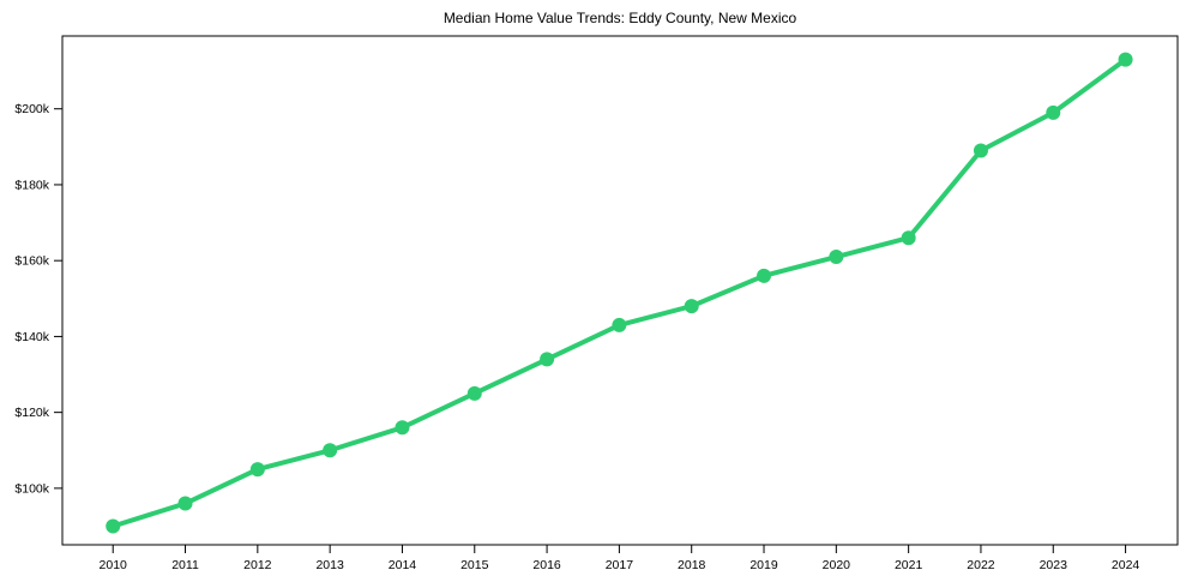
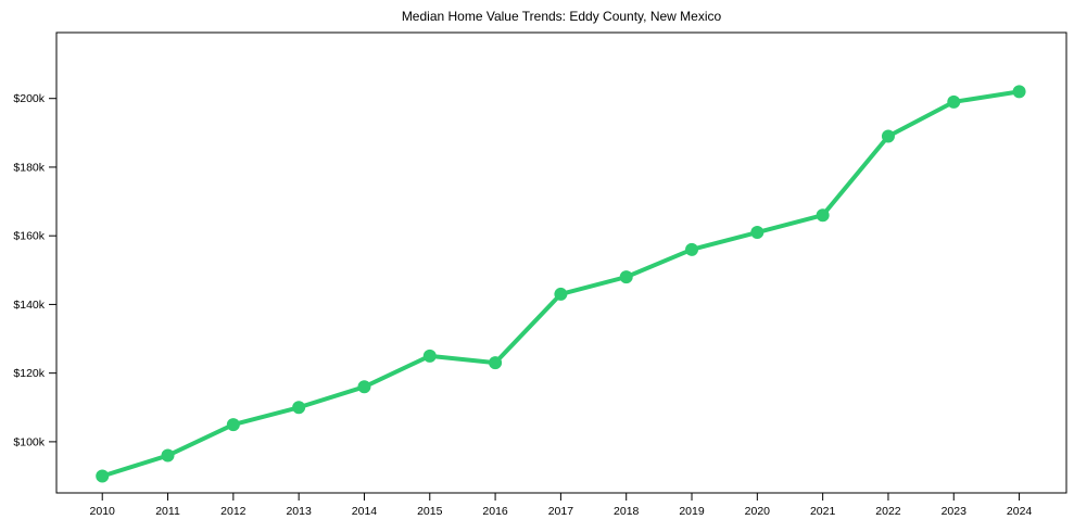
2016: $134k -> $123k
2024: $213k -> $202k
